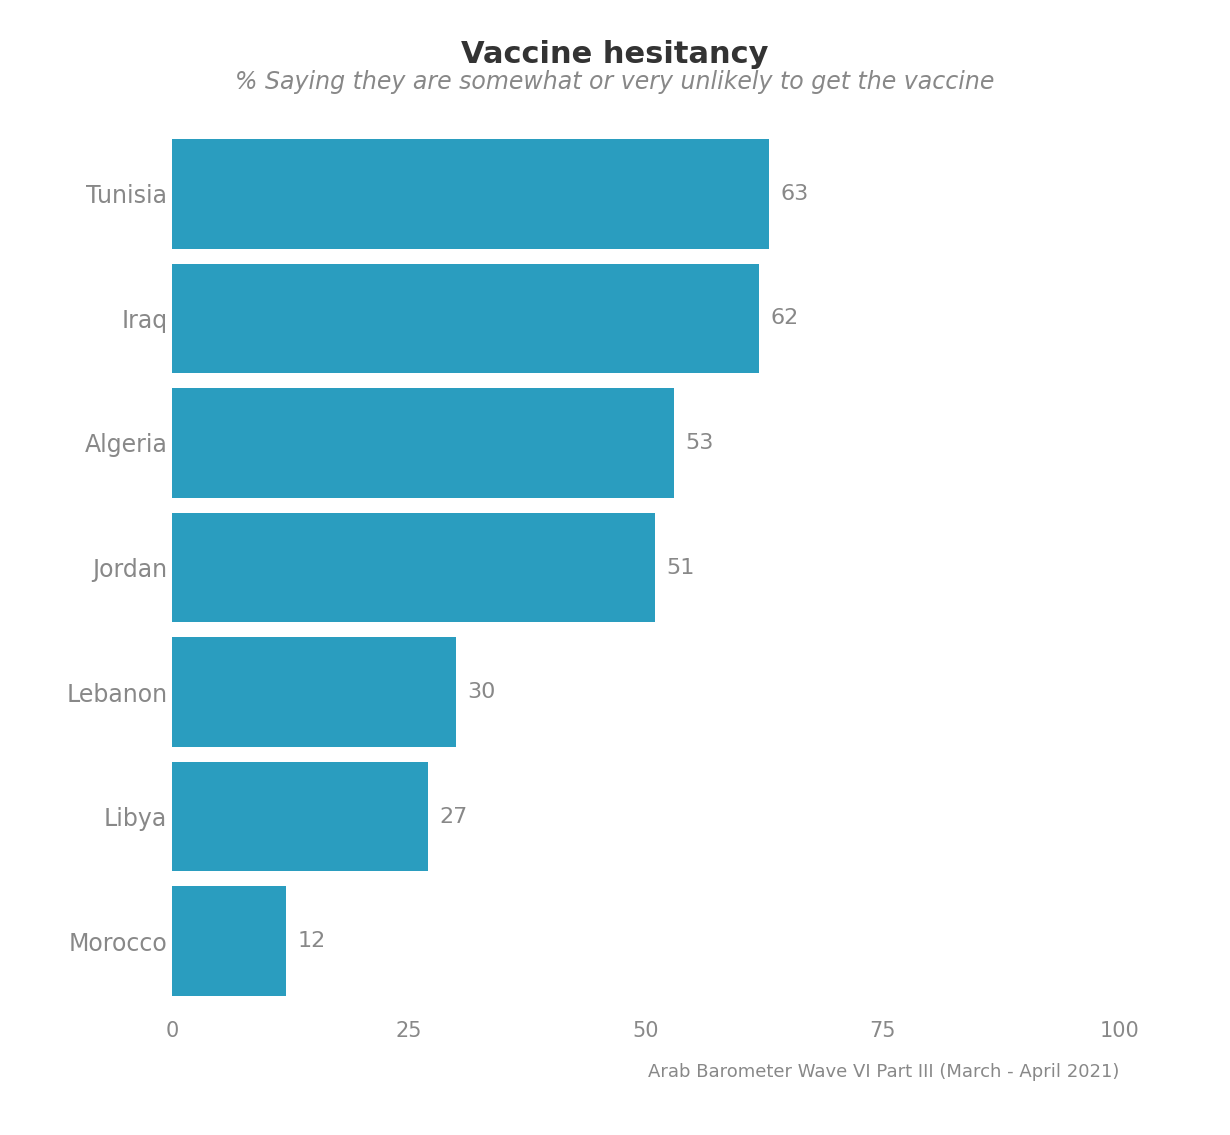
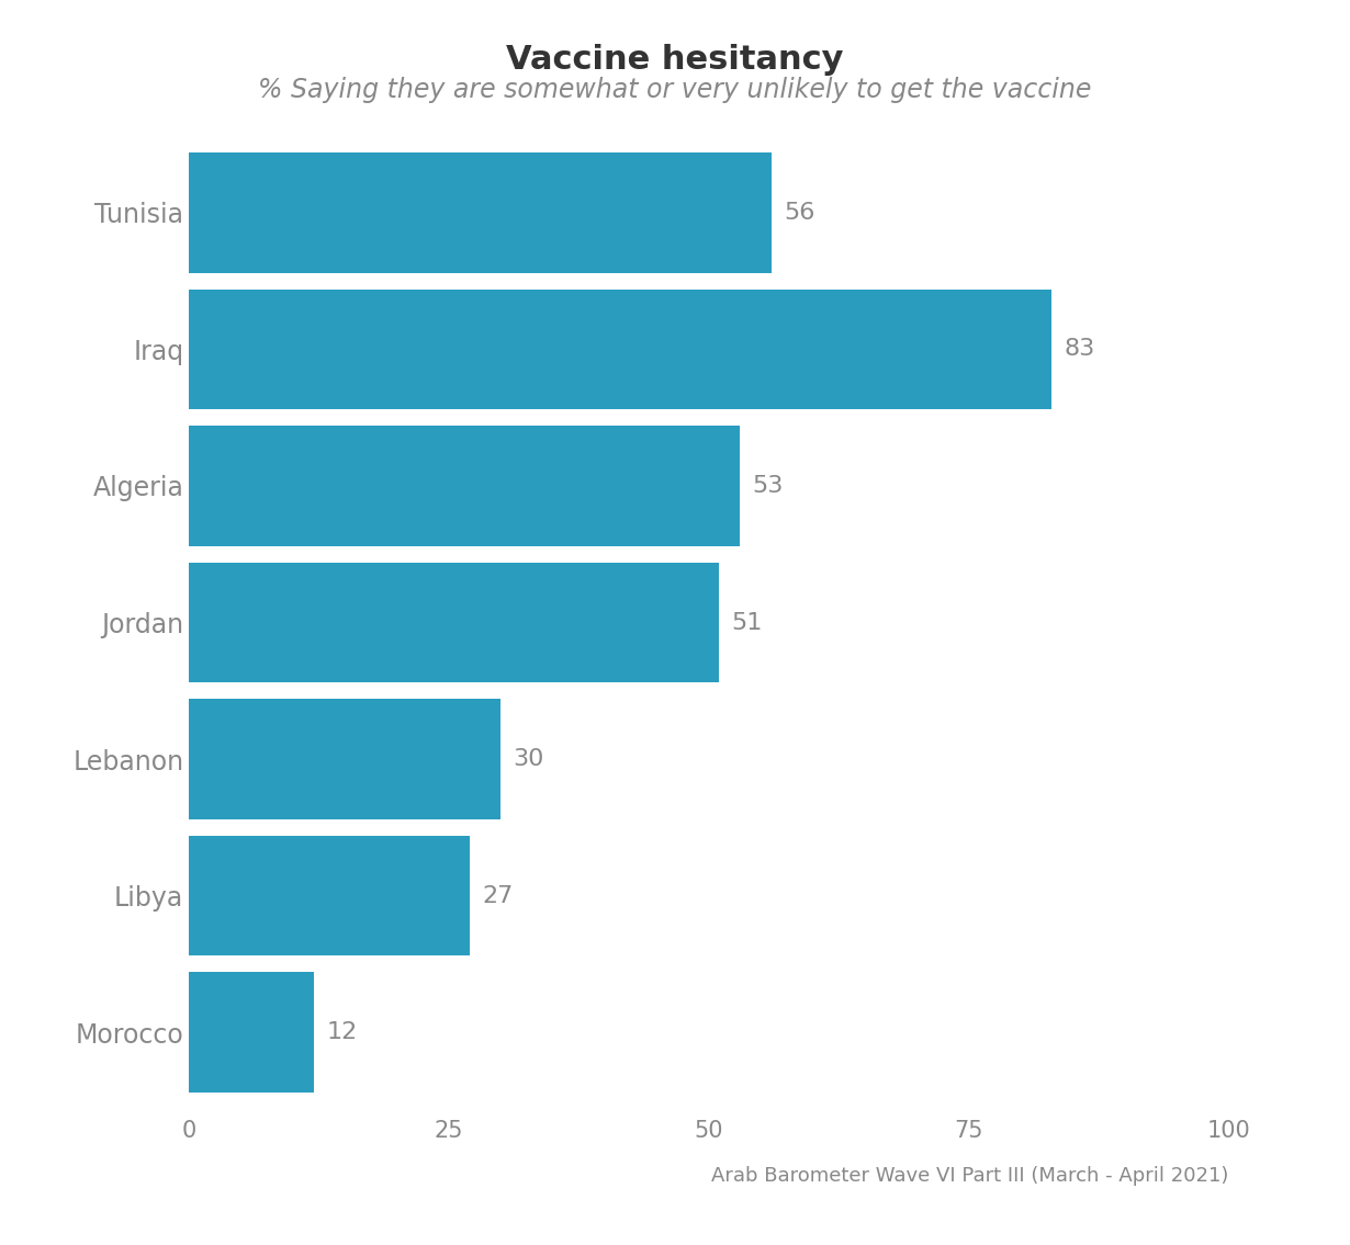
Tunisia: 63 -> 56
Iraq: 62 -> 83
